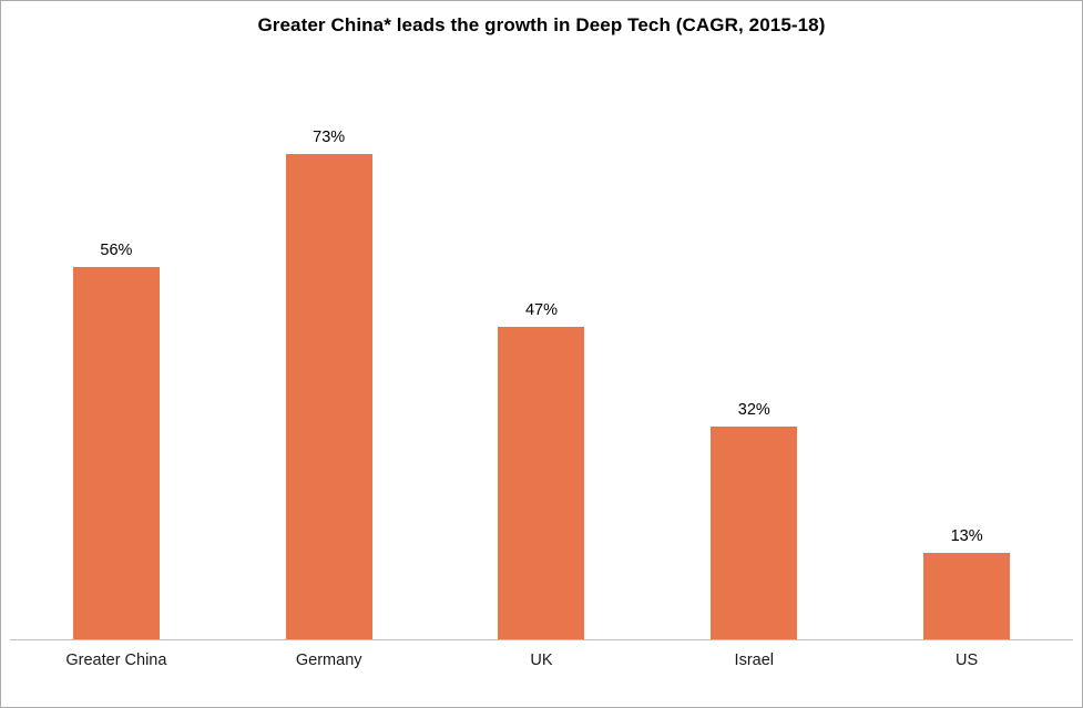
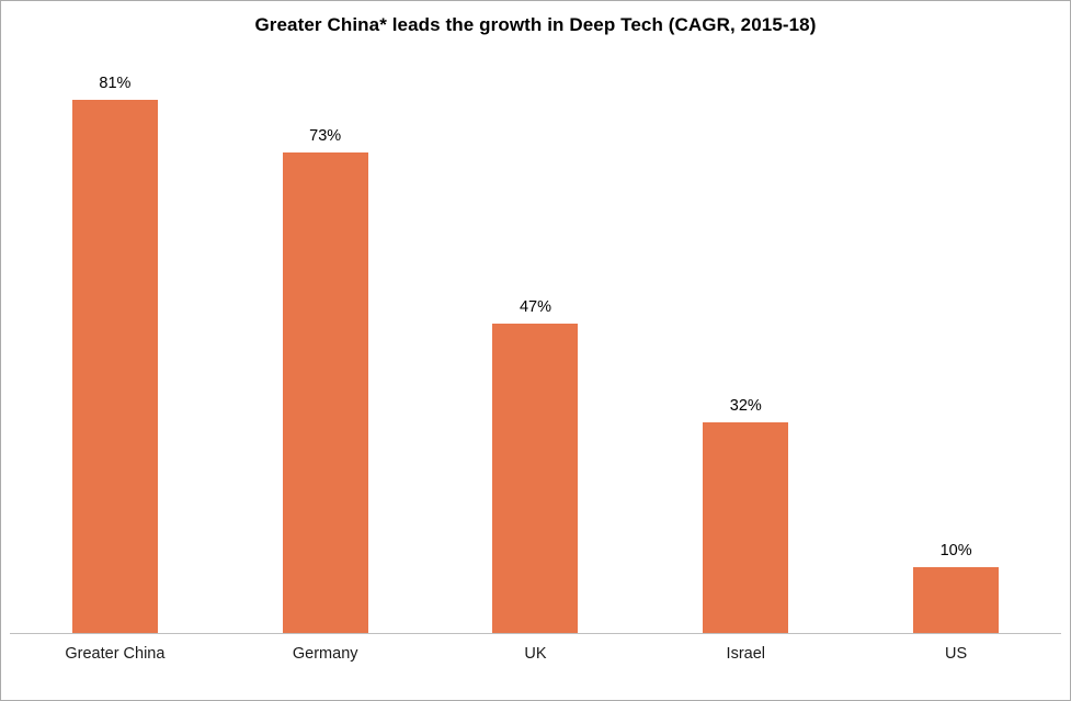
Greater China: 56% -> 81%
US: 13% -> 10%
